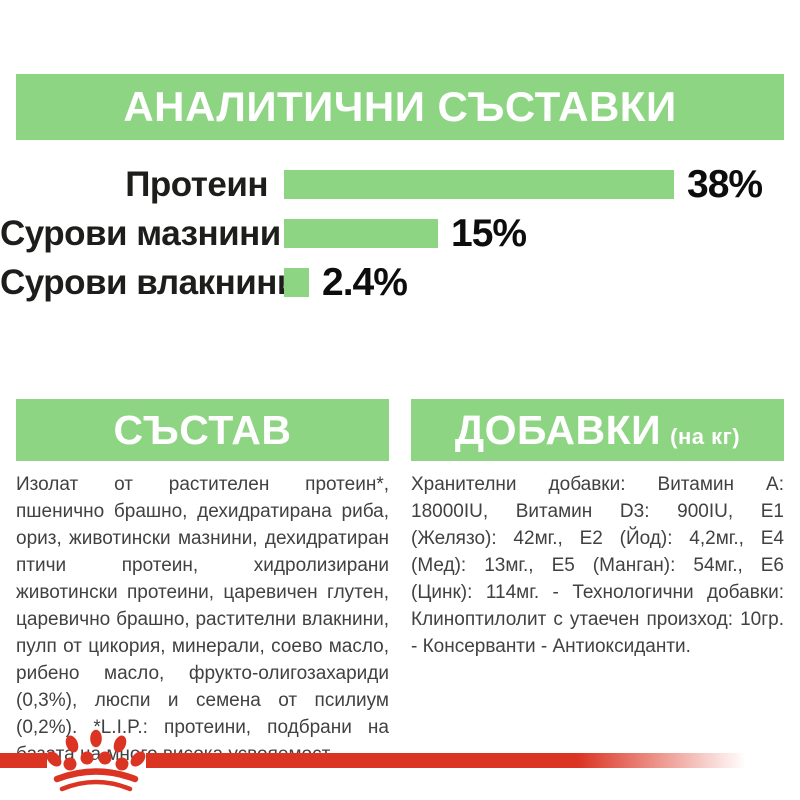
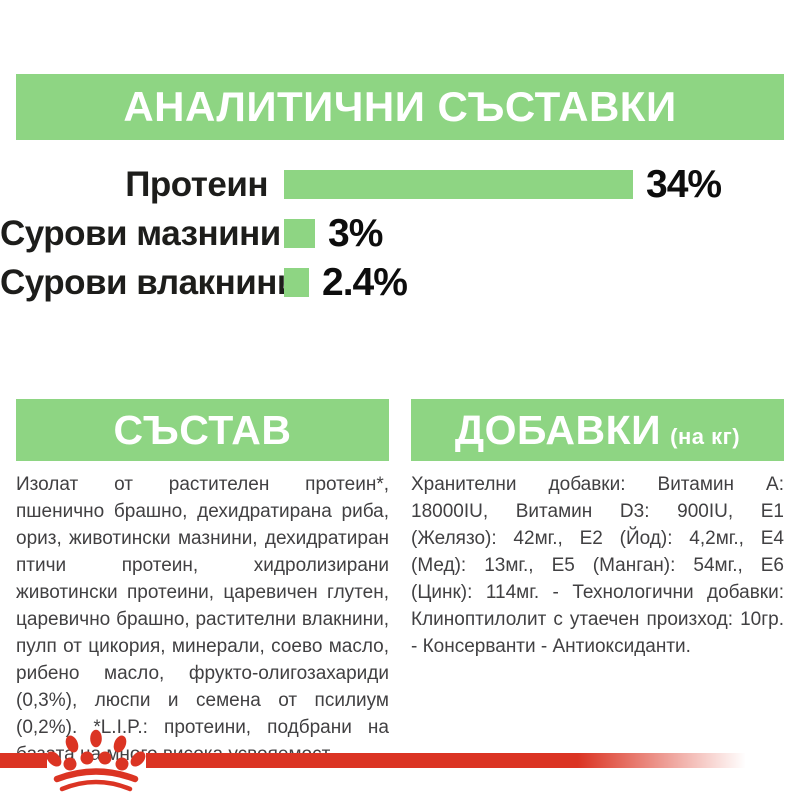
Протеин: 38% -> 34%
Сурови мазнини: 15% -> 3%
